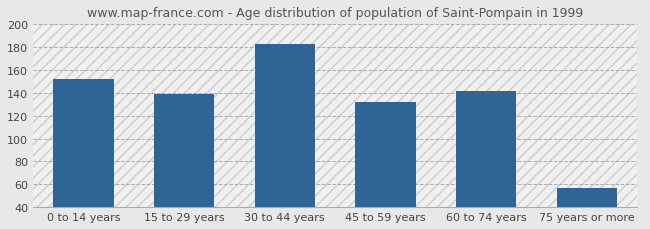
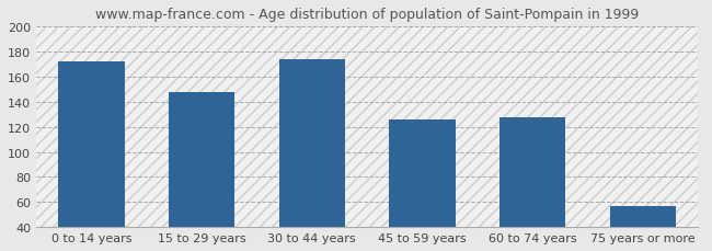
0 to 14 years: 152 -> 172
15 to 29 years: 139 -> 148
30 to 44 years: 183 -> 174
45 to 59 years: 132 -> 126
60 to 74 years: 142 -> 128
